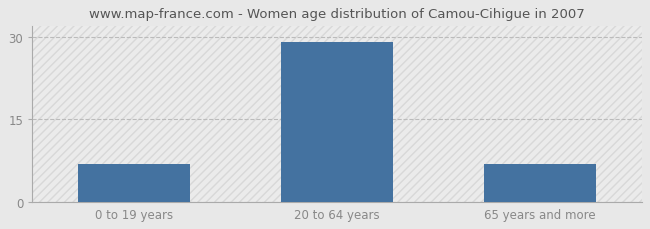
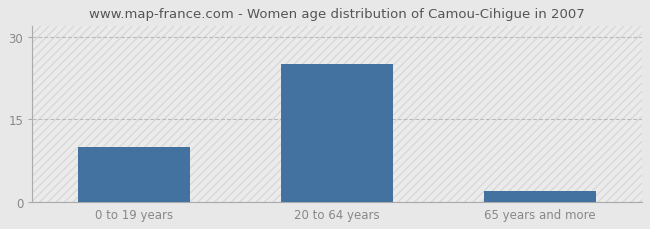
0 to 19 years: 7 -> 10
20 to 64 years: 29 -> 25
65 years and more: 7 -> 2
